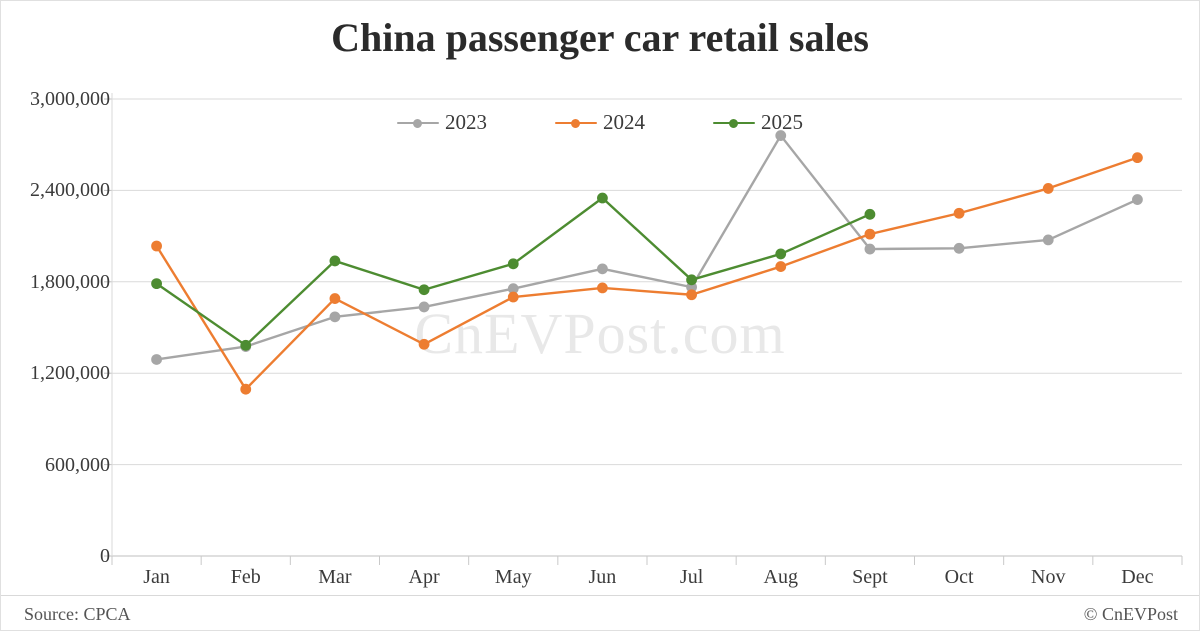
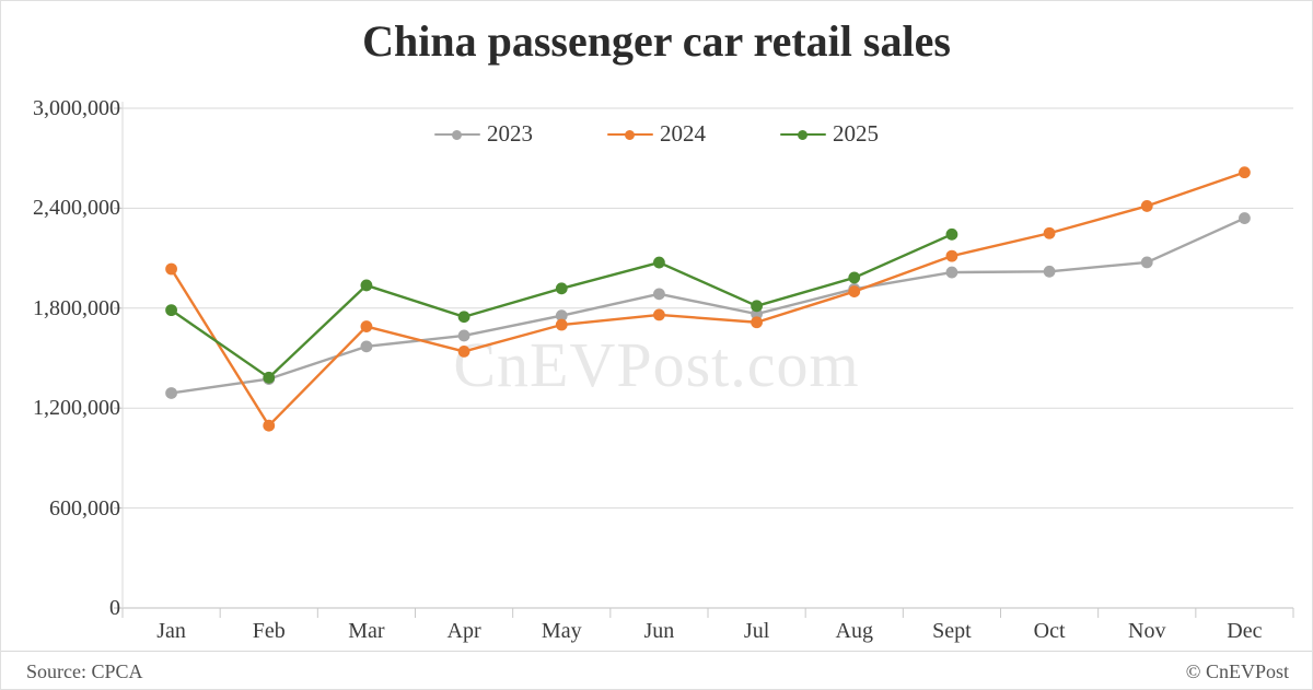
2024/Apr: 1390000 -> 1540000
2025/Jun: 2350000 -> 2070000
2023/Aug: 2760000 -> 1920000
